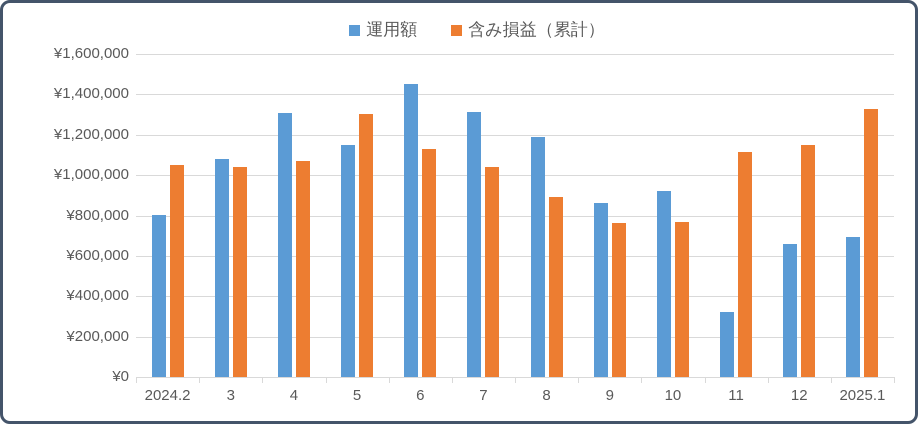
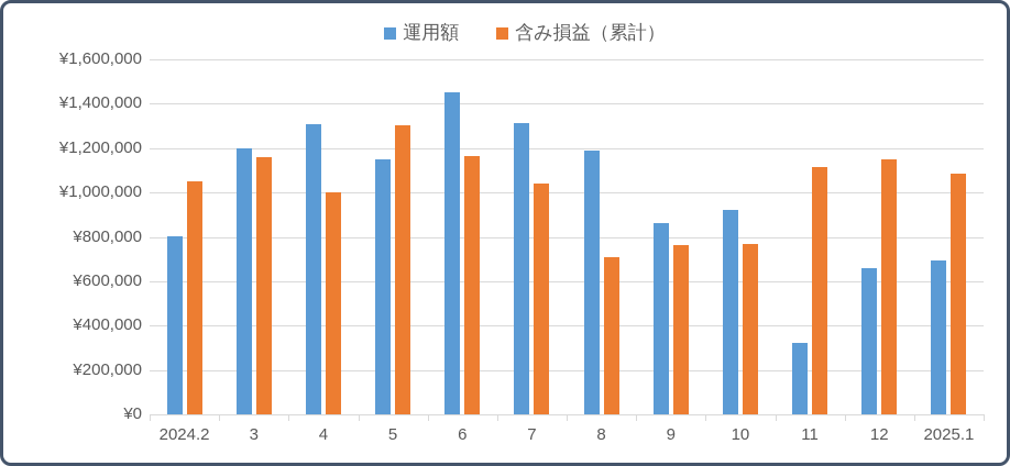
運用額/3: ¥1080000 -> ¥1200000
含み損益（累計）/3: ¥1040000 -> ¥1160000
含み損益（累計）/4: ¥1070000 -> ¥1000000
含み損益（累計）/6: ¥1130000 -> ¥1160000
含み損益（累計）/8: ¥890000 -> ¥710000
含み損益（累計）/2025.1: ¥1330000 -> ¥1080000
